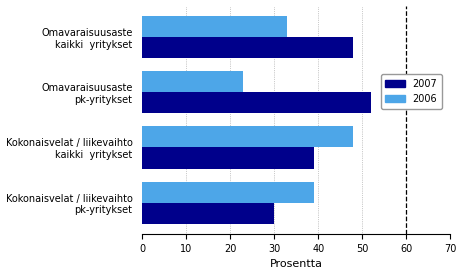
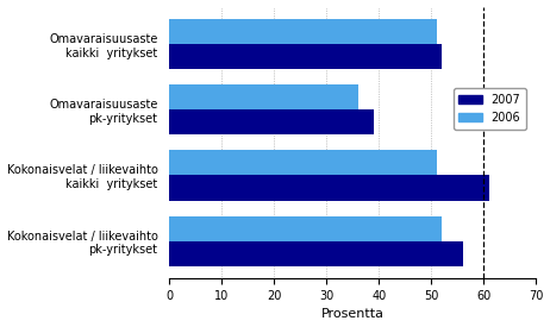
2006/Omavaraisuusaste kaikki yritykset: 33 -> 51
2007/Omavaraisuusaste kaikki yritykset: 48 -> 52
2006/Omavaraisuusaste pk-yritykset: 23 -> 36
2007/Omavaraisuusaste pk-yritykset: 52 -> 39
2006/Kokonaisvelat / liikevaihto kaikki yritykset: 48 -> 51
2007/Kokonaisvelat / liikevaihto kaikki yritykset: 39 -> 61
2006/Kokonaisvelat / liikevaihto pk-yritykset: 39 -> 52
2007/Kokonaisvelat / liikevaihto pk-yritykset: 30 -> 56
